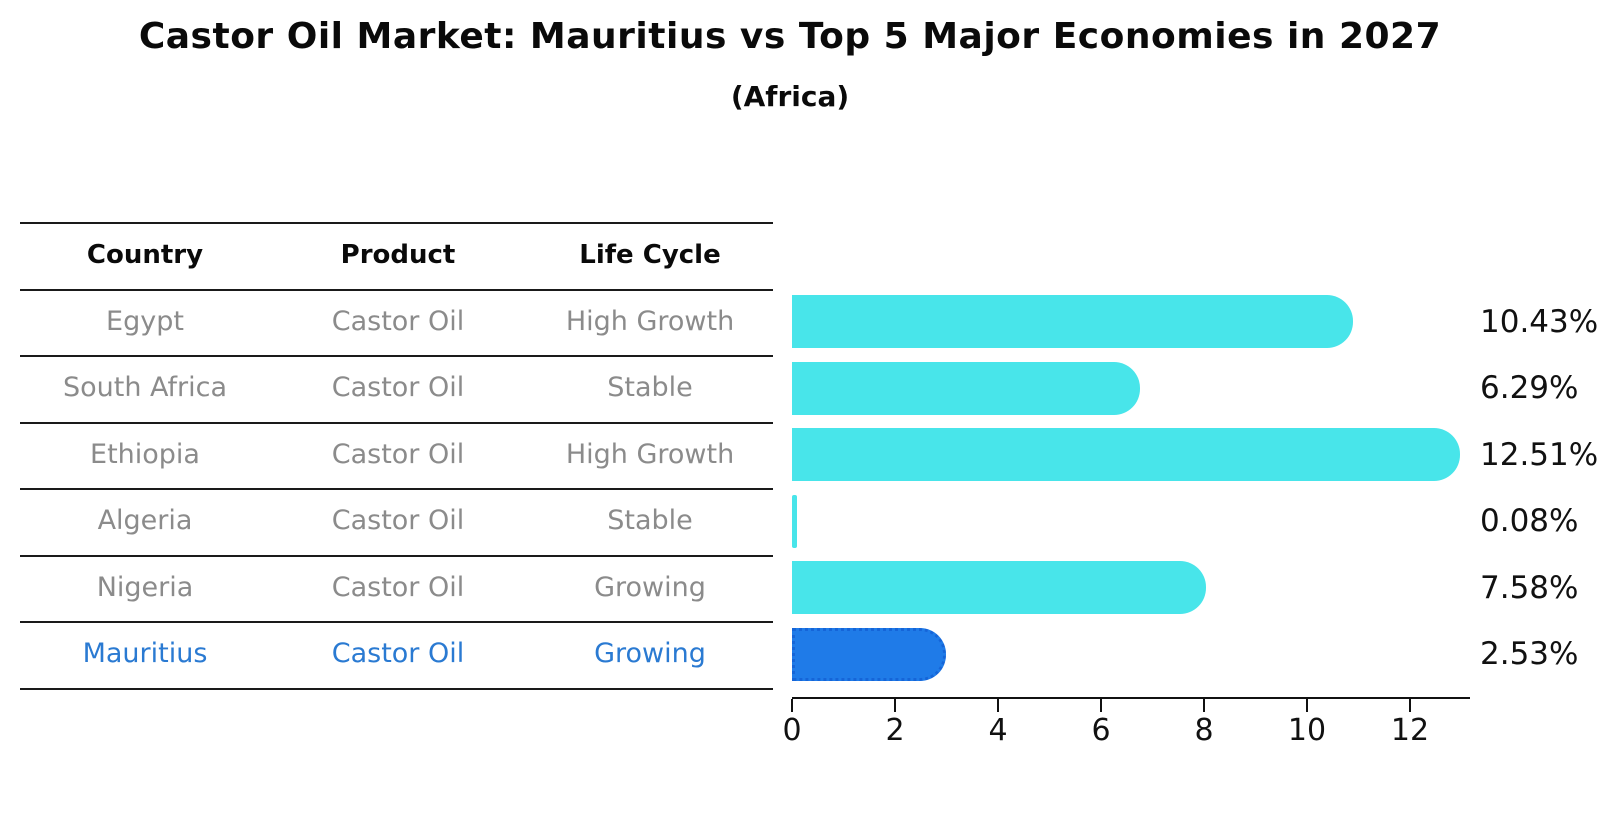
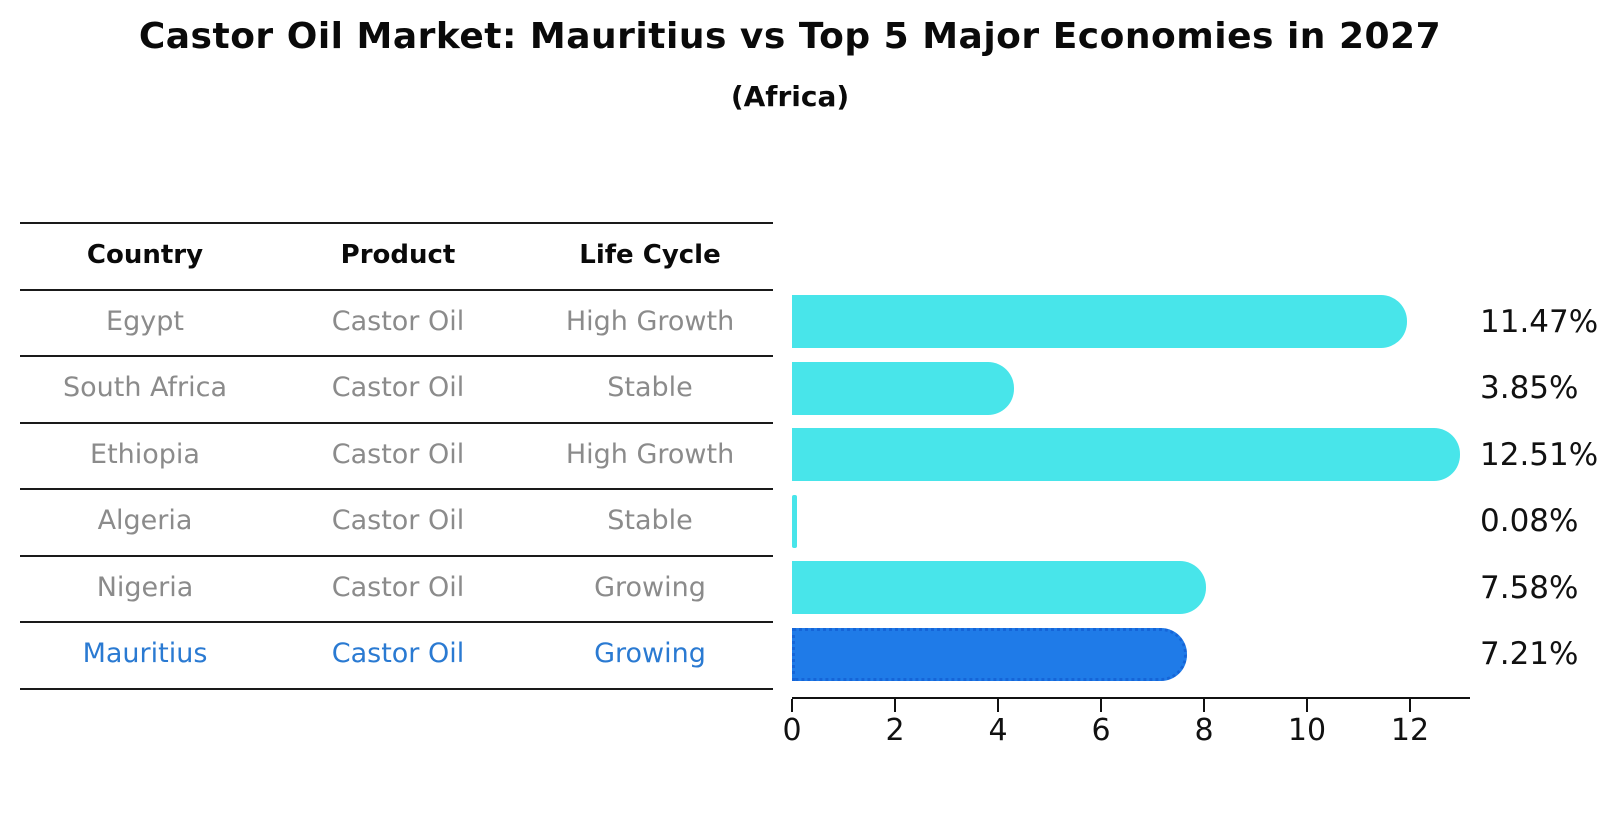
Egypt: 10.43% -> 11.47%
South Africa: 6.29% -> 3.85%
Mauritius: 2.53% -> 7.21%
